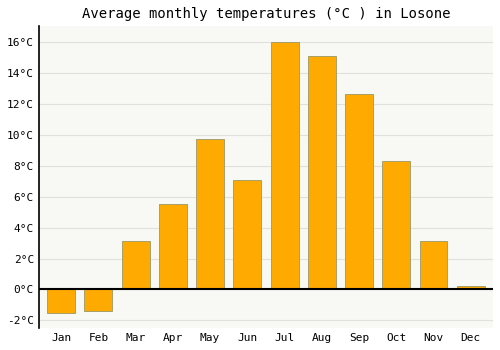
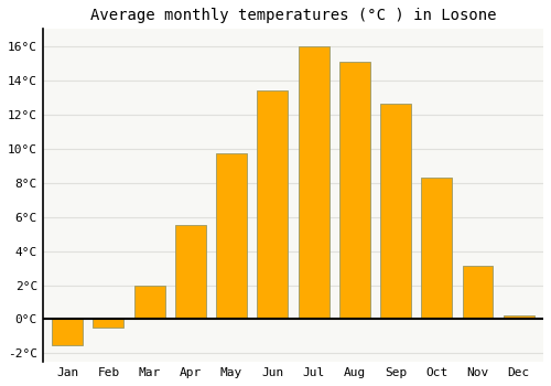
Feb: -1.4°C -> -0.5°C
Mar: 3.1°C -> 2.0°C
Jun: 7.1°C -> 13.4°C
